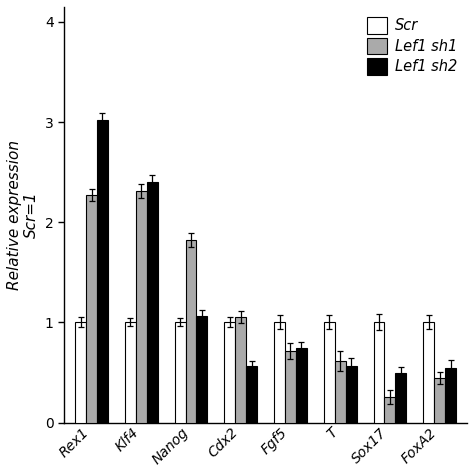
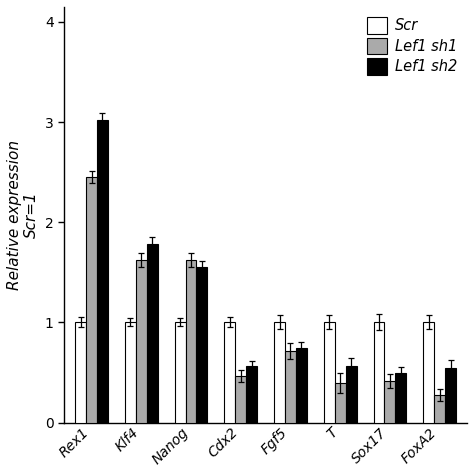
Lef1 sh1/Rex1: 2.27 -> 2.45
Lef1 sh1/Klf4: 2.31 -> 1.62
Lef1 sh2/Klf4: 2.40 -> 1.78
Lef1 sh1/Nanog: 1.82 -> 1.62
Lef1 sh2/Nanog: 1.06 -> 1.55
Lef1 sh1/Cdx2: 1.05 -> 0.47
Lef1 sh1/T: 0.62 -> 0.40
Lef1 sh1/Sox17: 0.26 -> 0.42
Lef1 sh1/FoxA2: 0.45 -> 0.28
